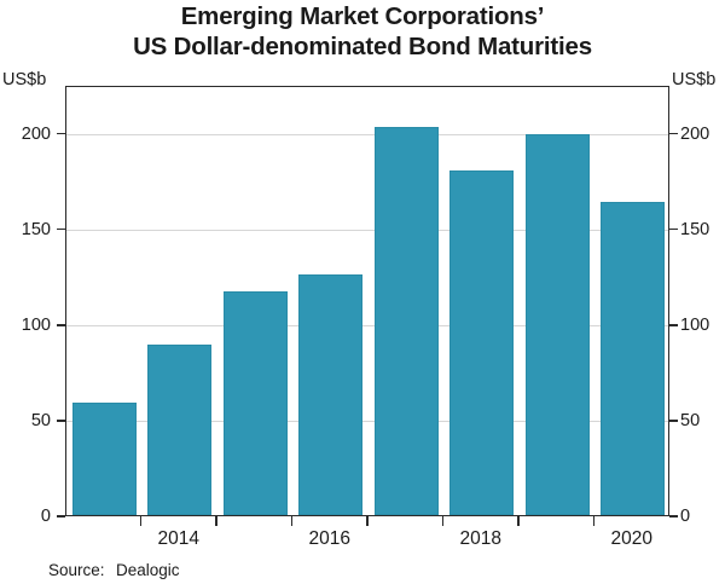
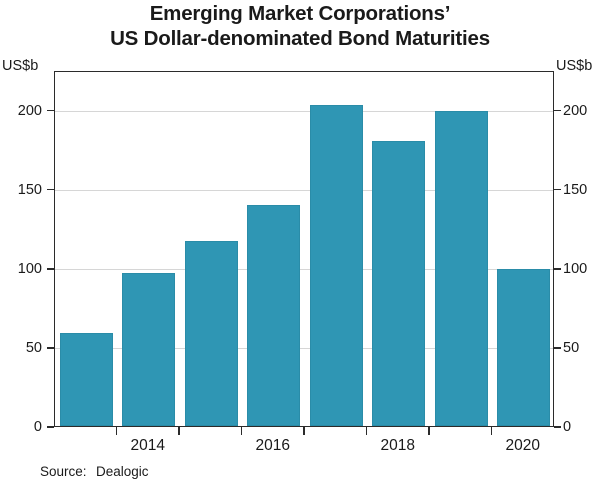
2014: 89 -> 97
2016: 126 -> 140
2020: 164 -> 99
